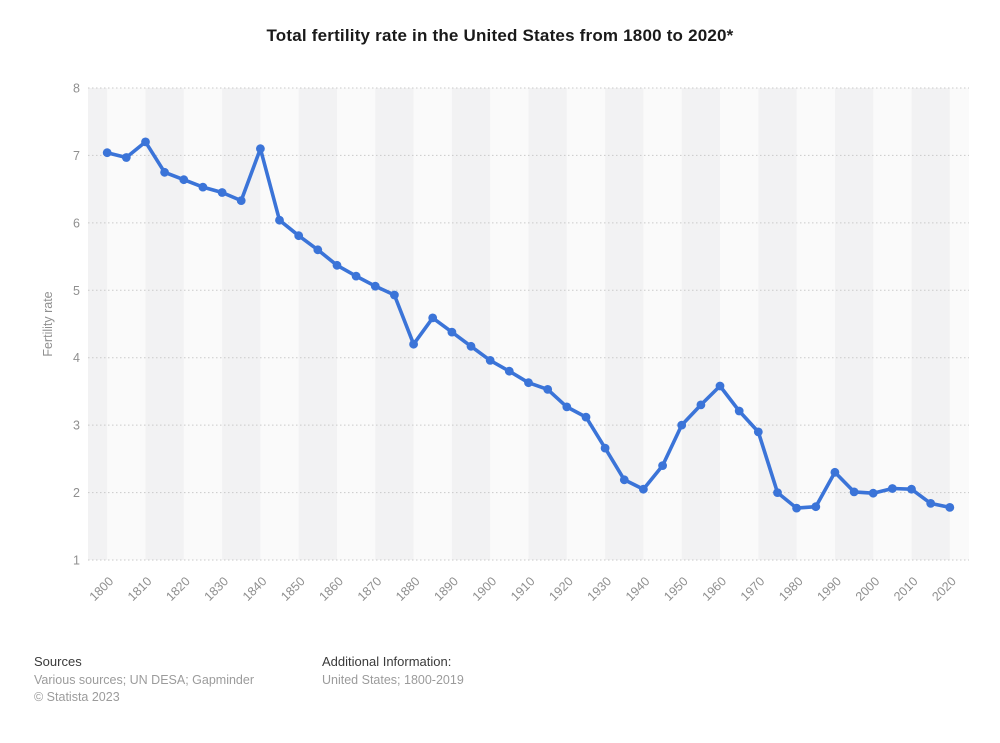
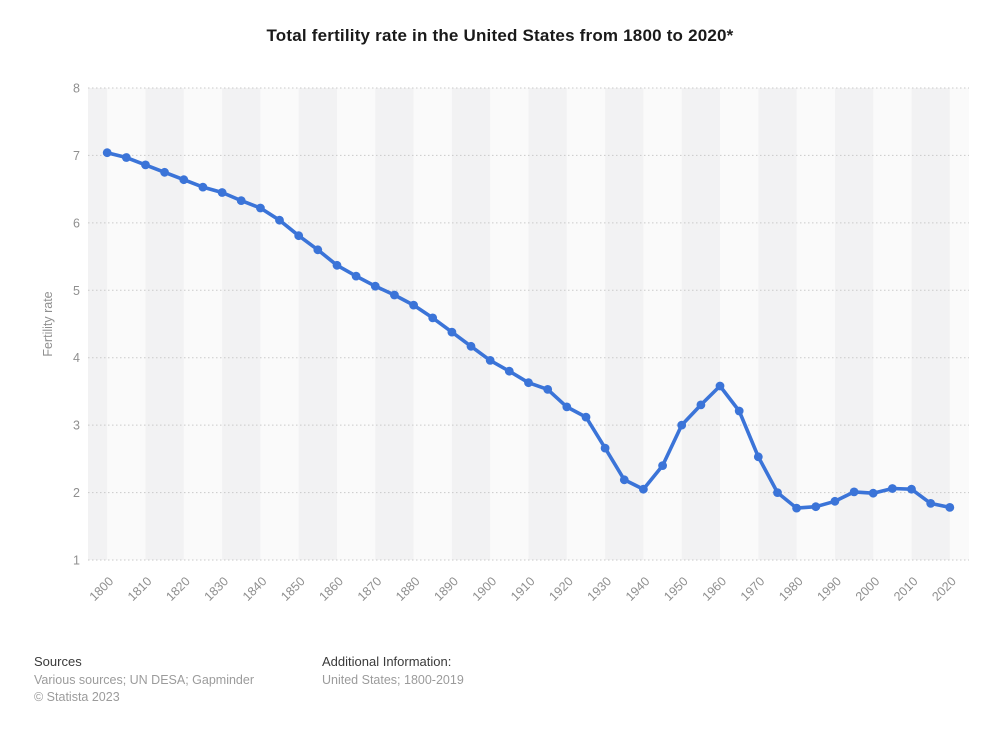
1810: 7.2 -> 6.9
1840: 7.1 -> 6.2
1880: 4.2 -> 4.8
1970: 2.9 -> 2.5
1990: 2.3 -> 1.9
